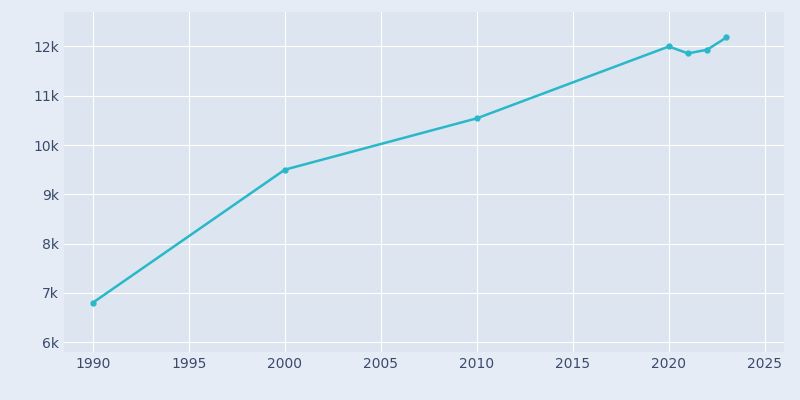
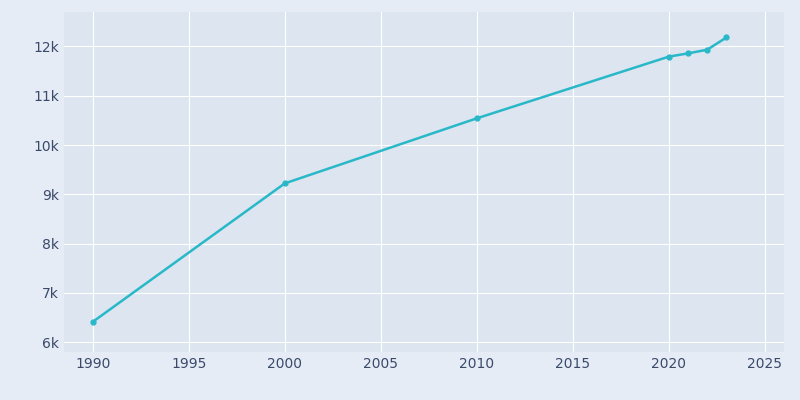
1990: 6.80k -> 6.41k
2000: 9.50k -> 9.22k
2020: 12.00k -> 11.79k
